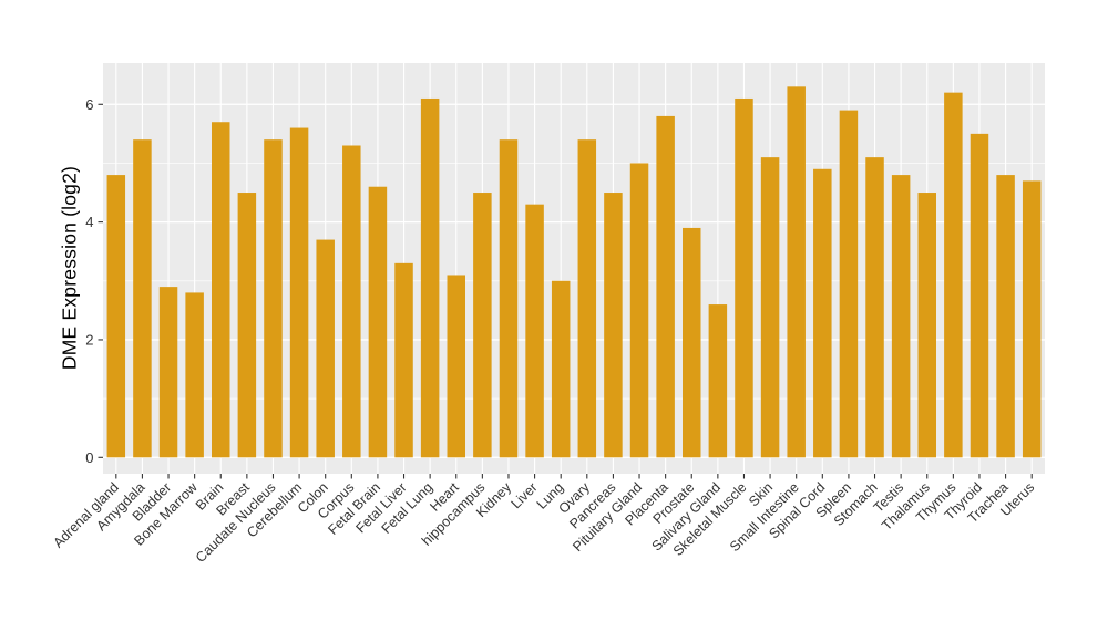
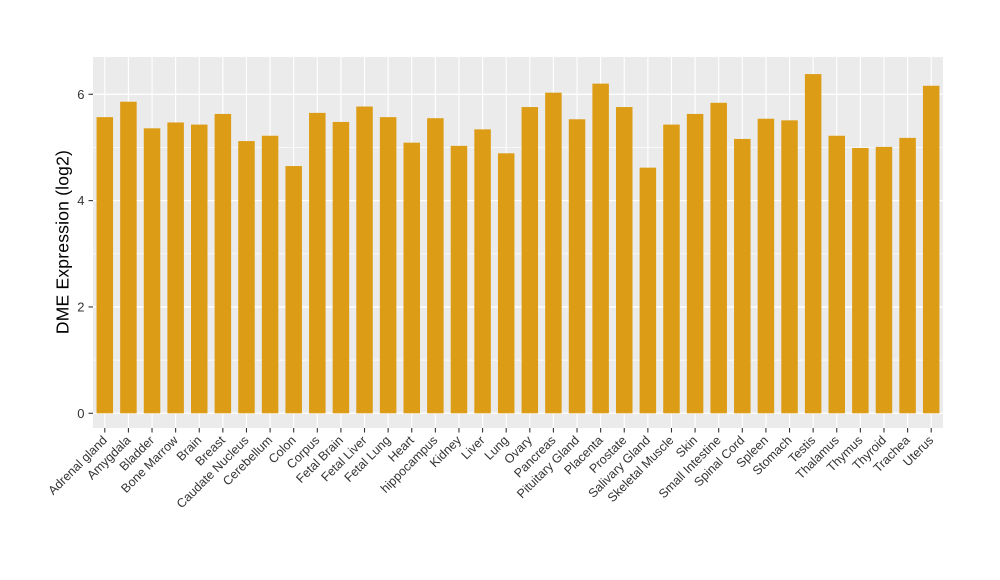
Adrenal gland: 4.8 -> 5.6
Amygdala: 5.4 -> 5.9
Bladder: 2.9 -> 5.4
Bone Marrow: 2.8 -> 5.5
Brain: 5.7 -> 5.4
Breast: 4.5 -> 5.6
Caudate Nucleus: 5.4 -> 5.1
Cerebellum: 5.6 -> 5.2
Colon: 3.7 -> 4.7
Corpus: 5.3 -> 5.7
Fetal Brain: 4.6 -> 5.5
Fetal Liver: 3.3 -> 5.8
Fetal Lung: 6.1 -> 5.6
Heart: 3.1 -> 5.1
hippocampus: 4.5 -> 5.5
Kidney: 5.4 -> 5.0
Liver: 4.3 -> 5.3
Lung: 3.0 -> 4.9
Ovary: 5.4 -> 5.8
Pancreas: 4.5 -> 6.0
Pituitary Gland: 5.0 -> 5.5
Placenta: 5.8 -> 6.2
Prostate: 3.9 -> 5.8
Salivary Gland: 2.6 -> 4.6
Skeletal Muscle: 6.1 -> 5.4
Skin: 5.1 -> 5.6
Small Intestine: 6.3 -> 5.8
Spinal Cord: 4.9 -> 5.2
Spleen: 5.9 -> 5.5
Stomach: 5.1 -> 5.5
Testis: 4.8 -> 6.4
Thalamus: 4.5 -> 5.2
Thymus: 6.2 -> 5.0
Thyroid: 5.5 -> 5.0
Trachea: 4.8 -> 5.2
Uterus: 4.7 -> 6.2
